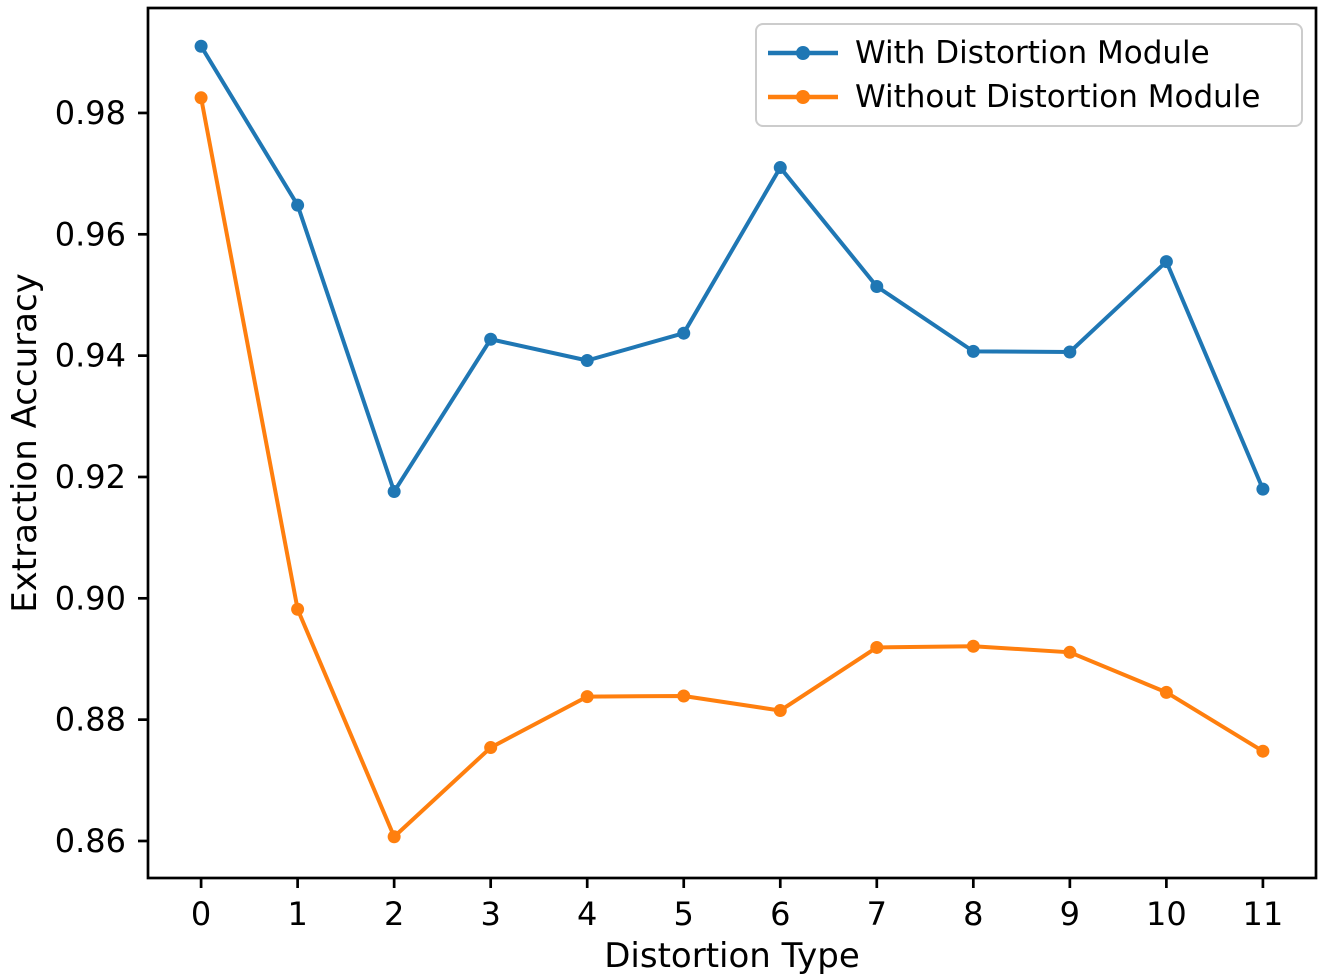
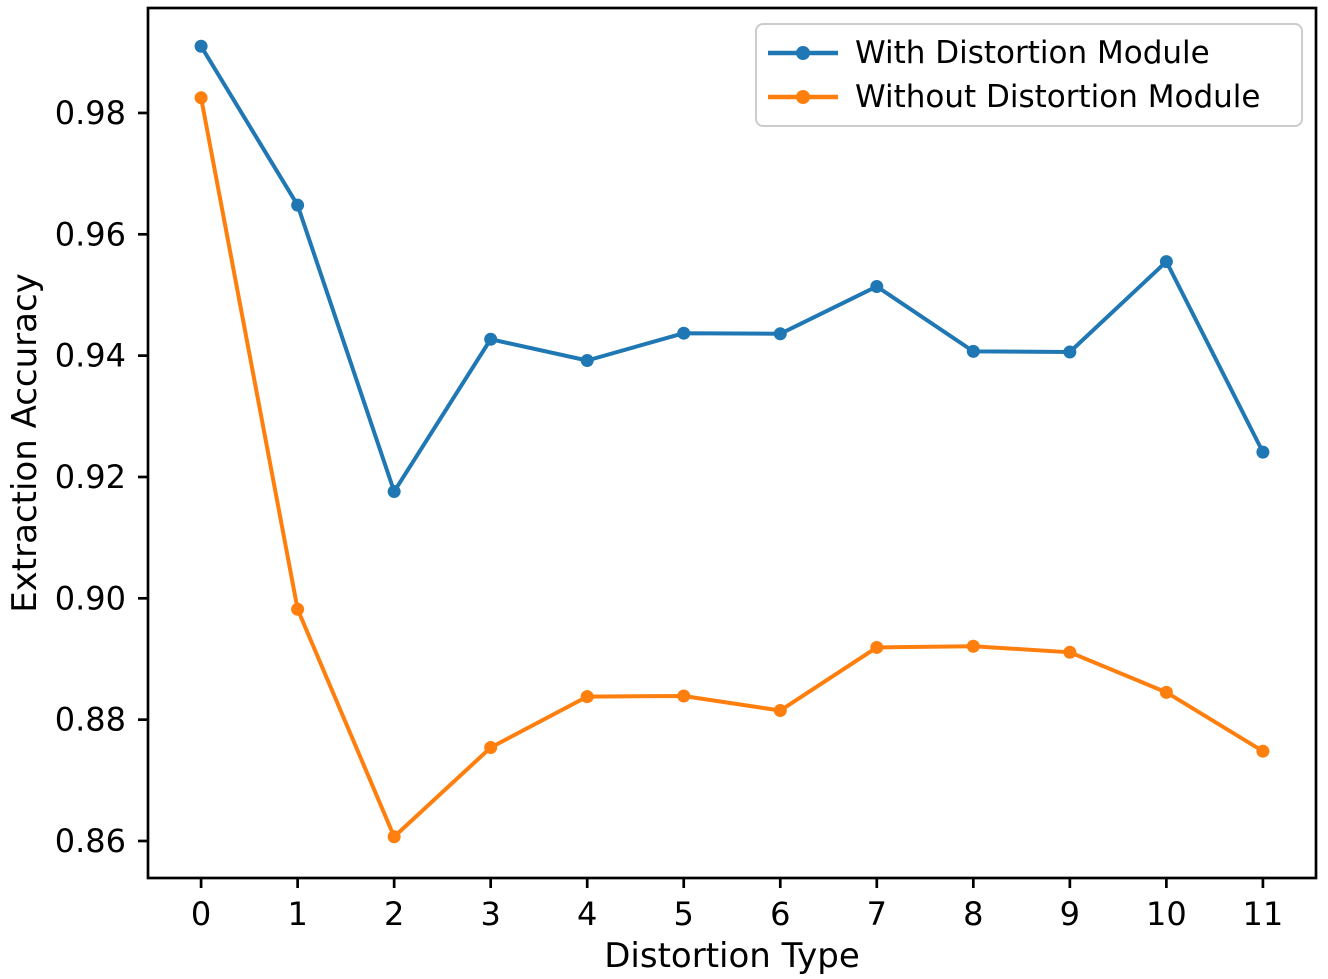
With Distortion Module/6: 0.971 -> 0.944
With Distortion Module/11: 0.918 -> 0.924
